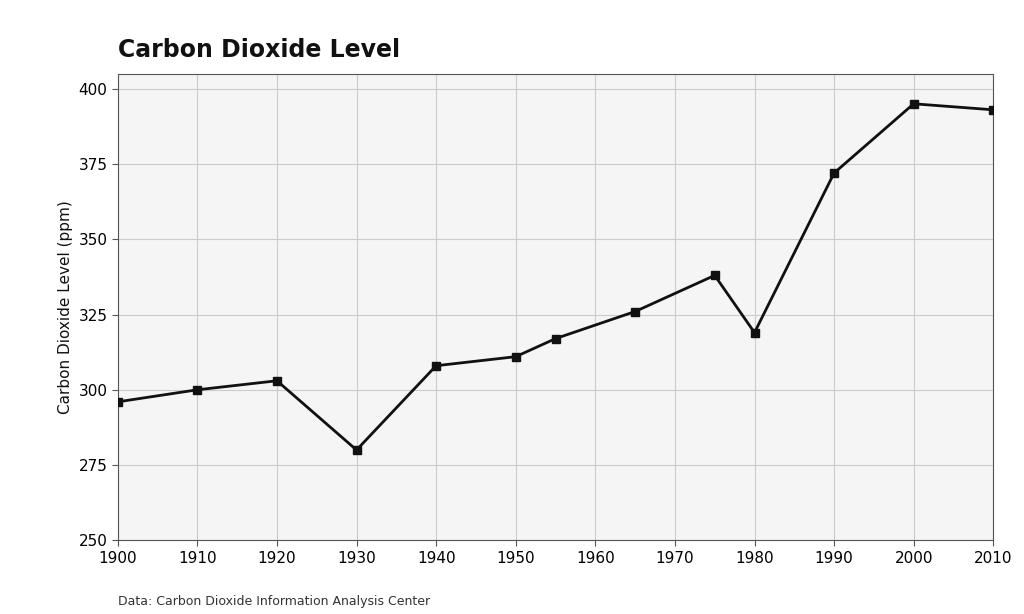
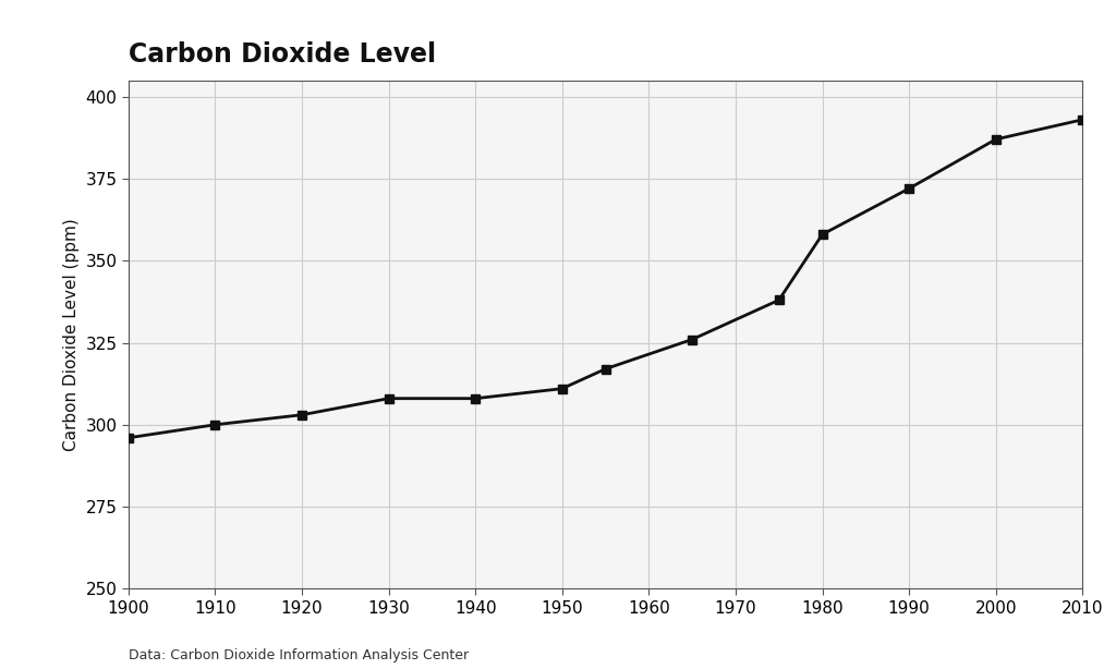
1930: 280 -> 308
1980: 319 -> 358
2000: 395 -> 387
